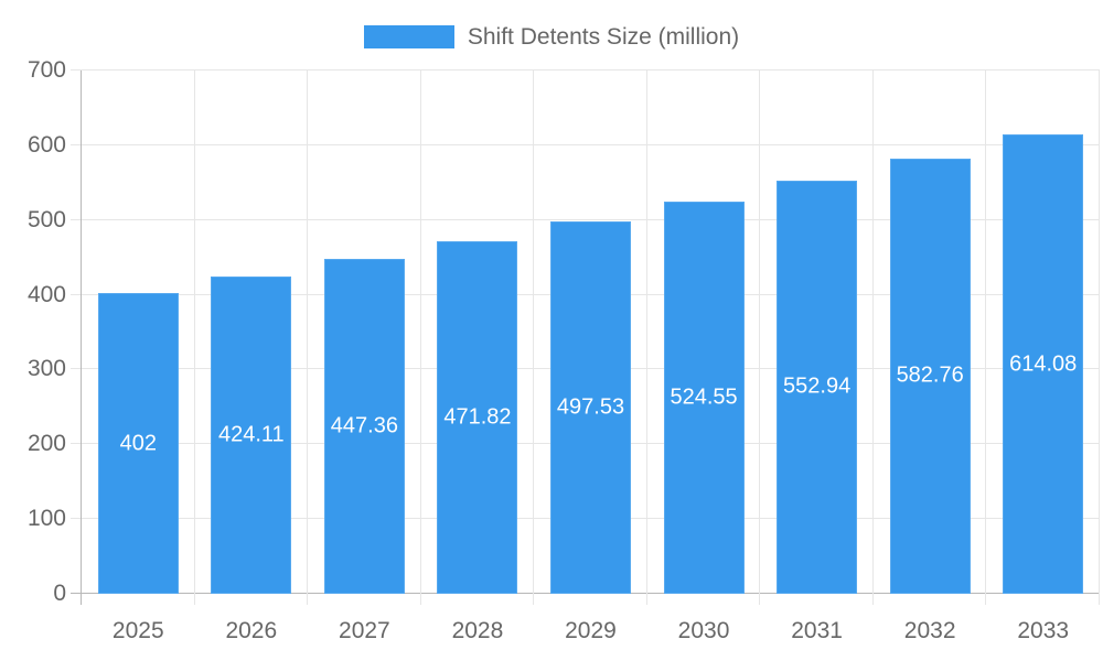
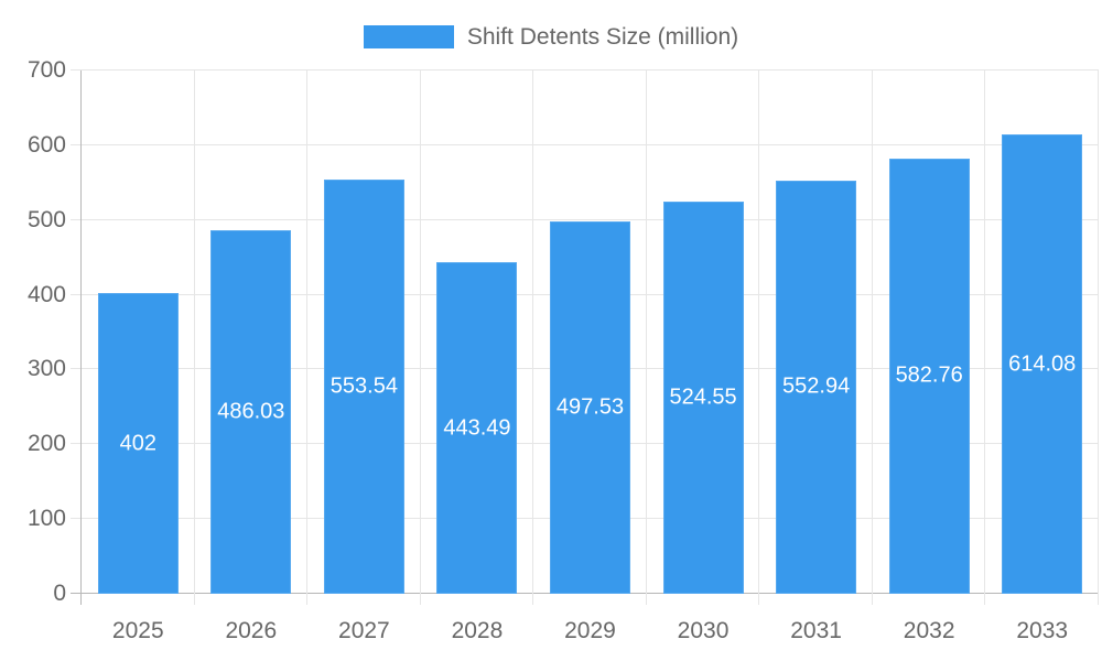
2026: 424.11 -> 486.03
2027: 447.36 -> 553.54
2028: 471.82 -> 443.49
